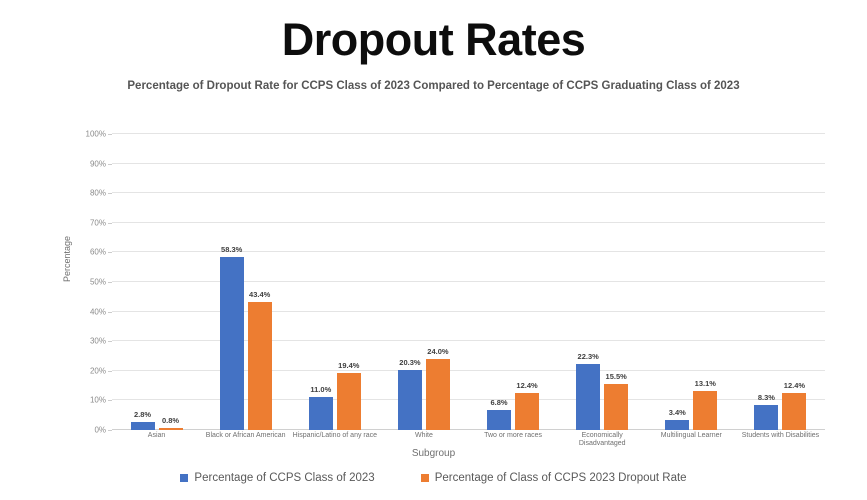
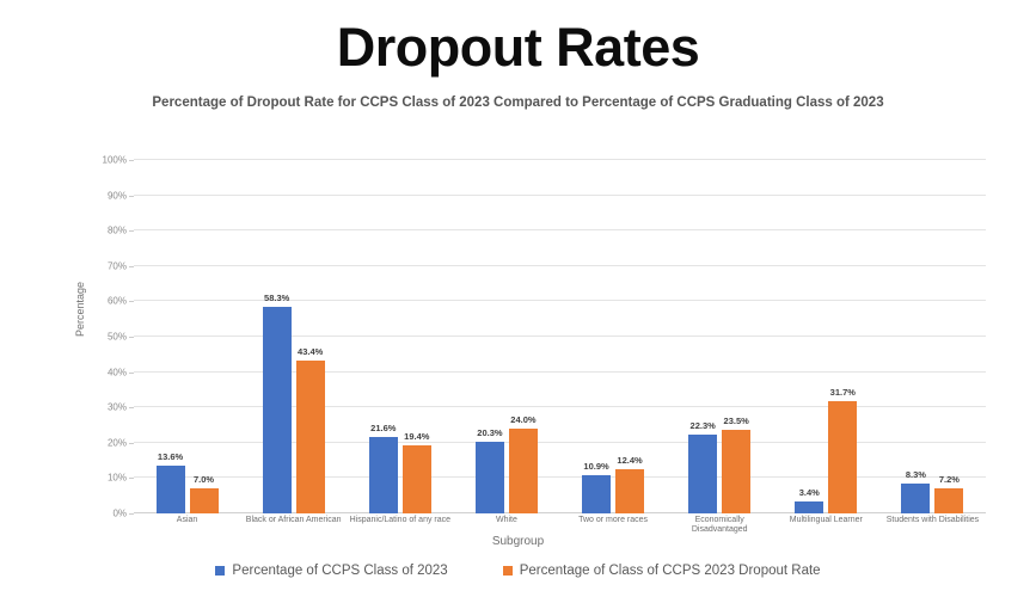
Percentage of CCPS Class of 2023/Asian: 2.8% -> 13.6%
Percentage of Class of CCPS 2023 Dropout Rate/Asian: 0.8% -> 7.0%
Percentage of CCPS Class of 2023/Hispanic/Latino of any race: 11.0% -> 21.6%
Percentage of CCPS Class of 2023/Two or more races: 6.8% -> 10.9%
Percentage of Class of CCPS 2023 Dropout Rate/Economically Disadvantaged: 15.5% -> 23.5%
Percentage of Class of CCPS 2023 Dropout Rate/Multilingual Learner: 13.1% -> 31.7%
Percentage of Class of CCPS 2023 Dropout Rate/Students with Disabilities: 12.4% -> 7.2%
